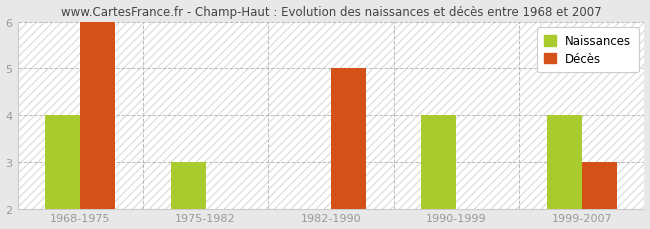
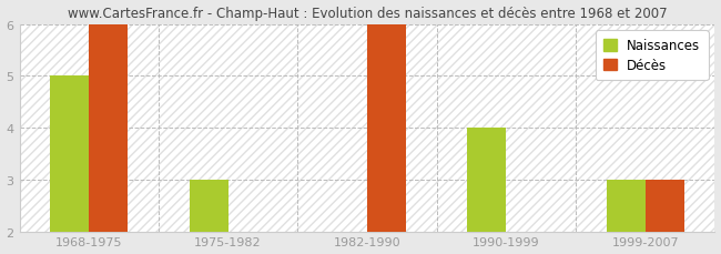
Naissances/1968-1975: 4 -> 5
Décès/1982-1990: 5 -> 6
Naissances/1999-2007: 4 -> 3
